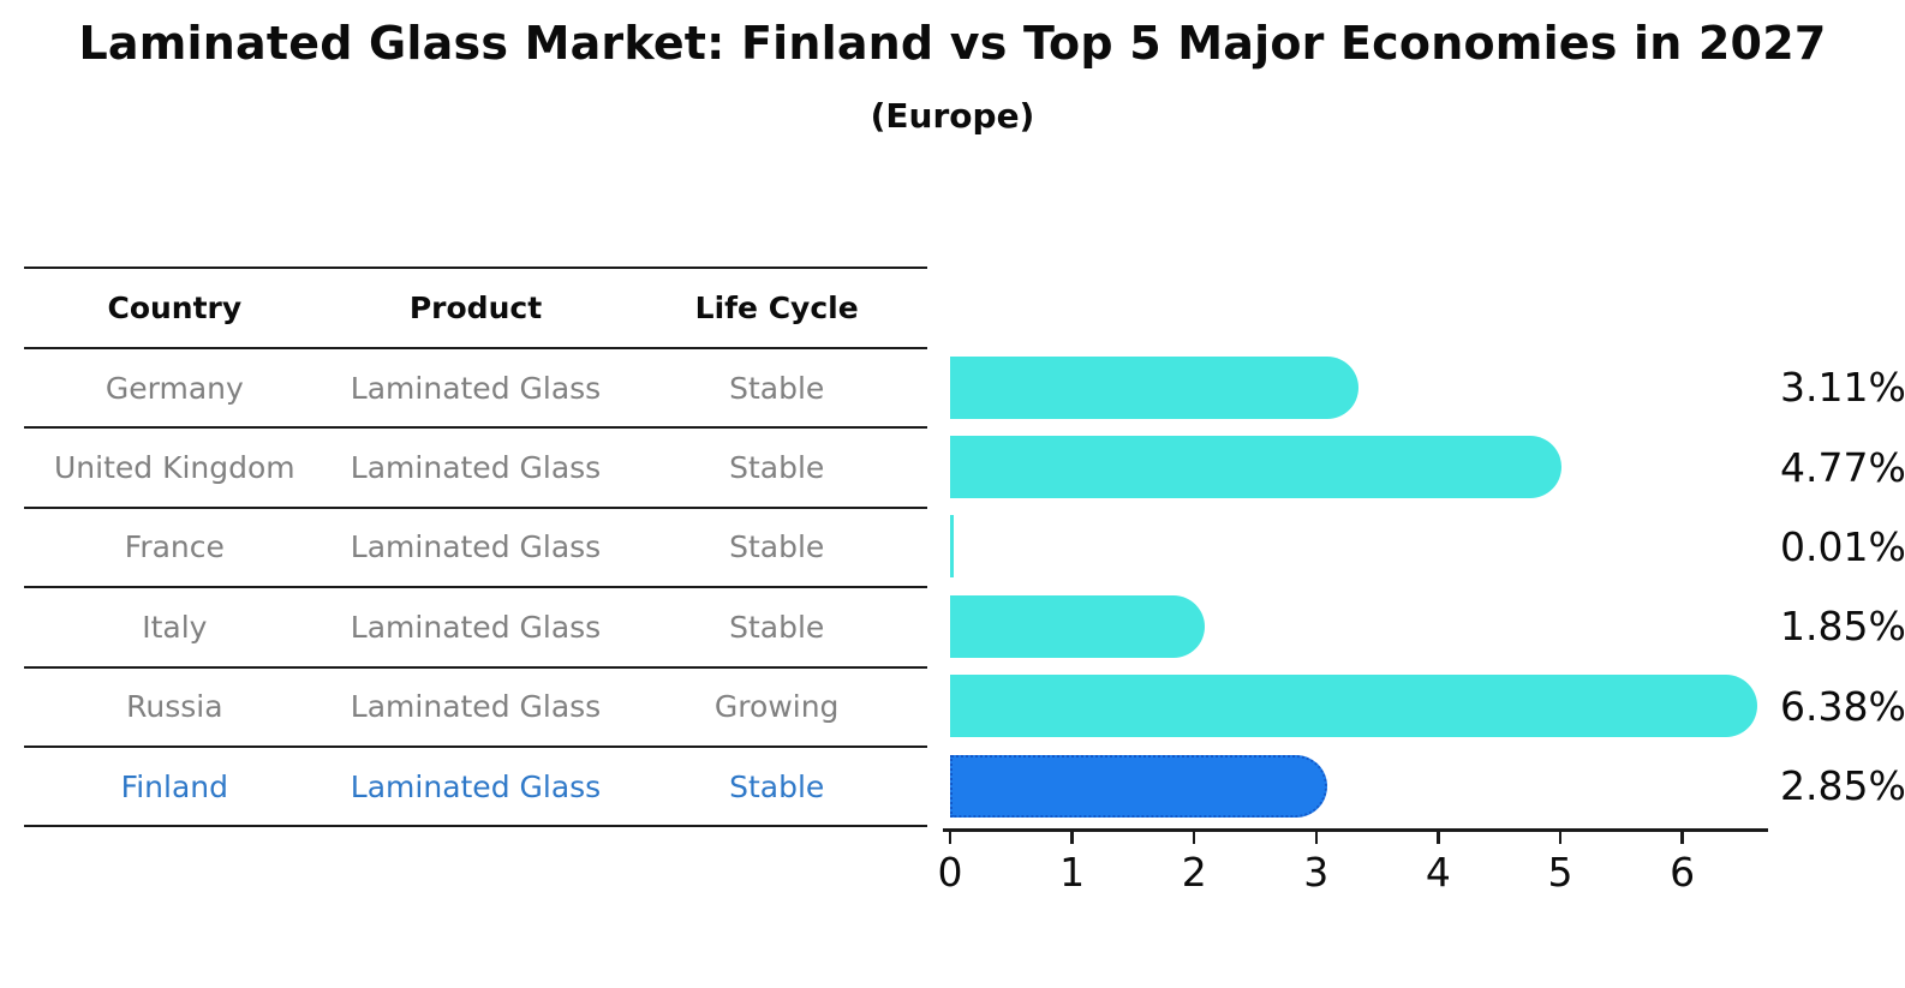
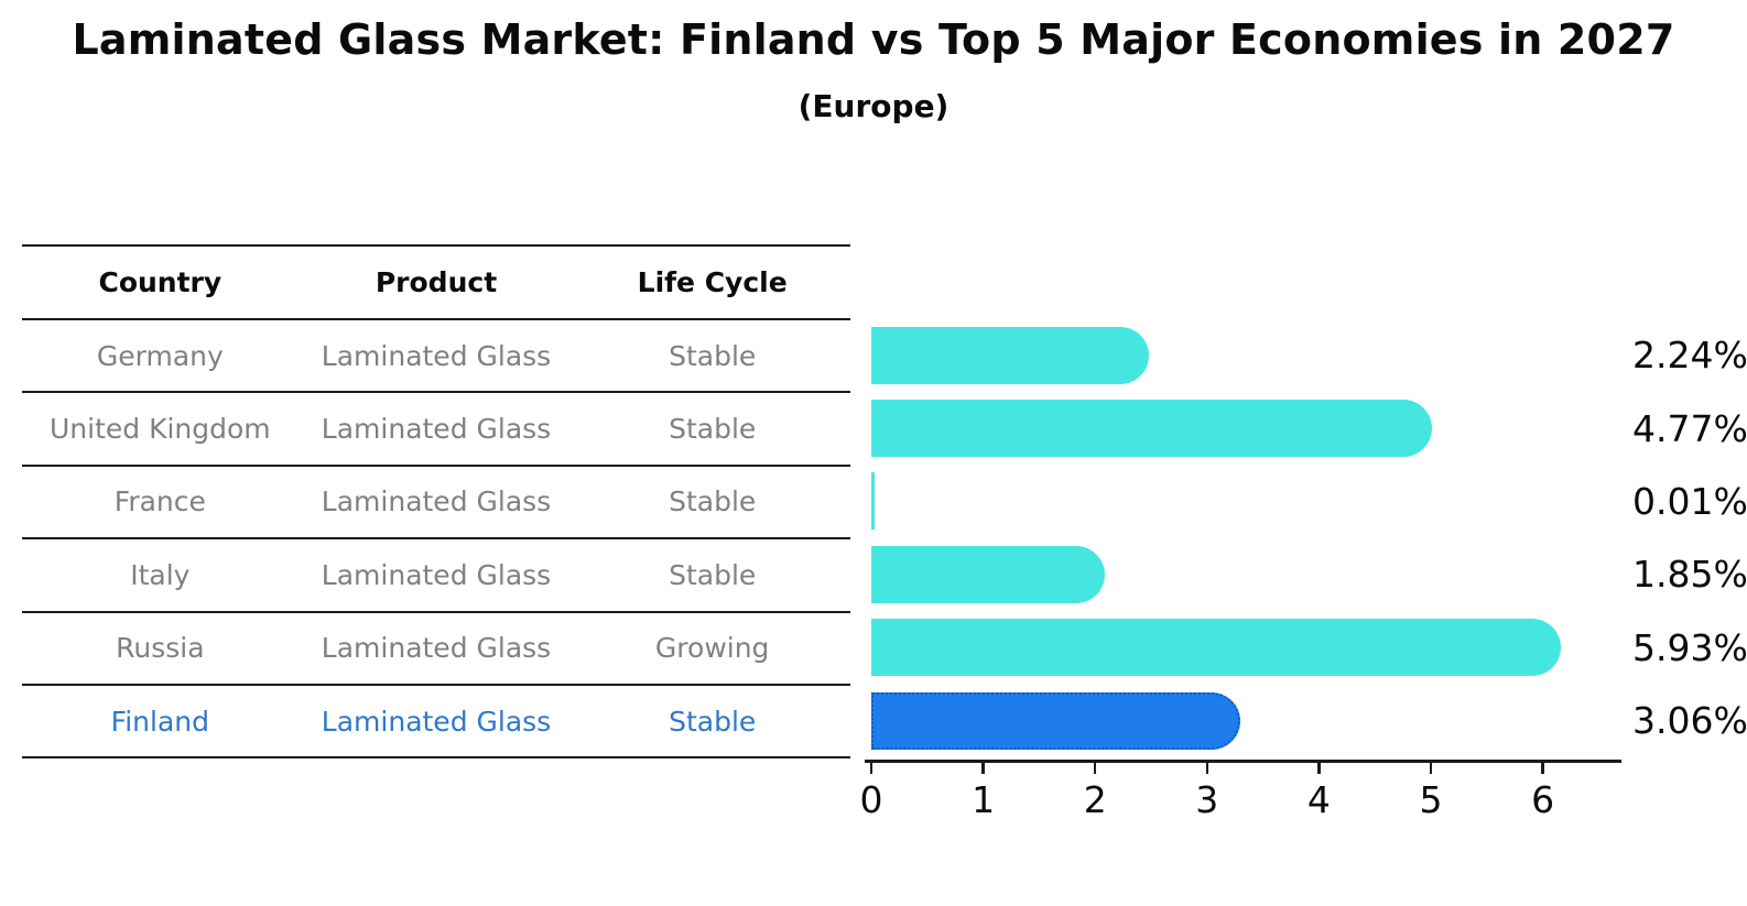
Germany: 3.11% -> 2.24%
Russia: 6.38% -> 5.93%
Finland: 2.85% -> 3.06%
